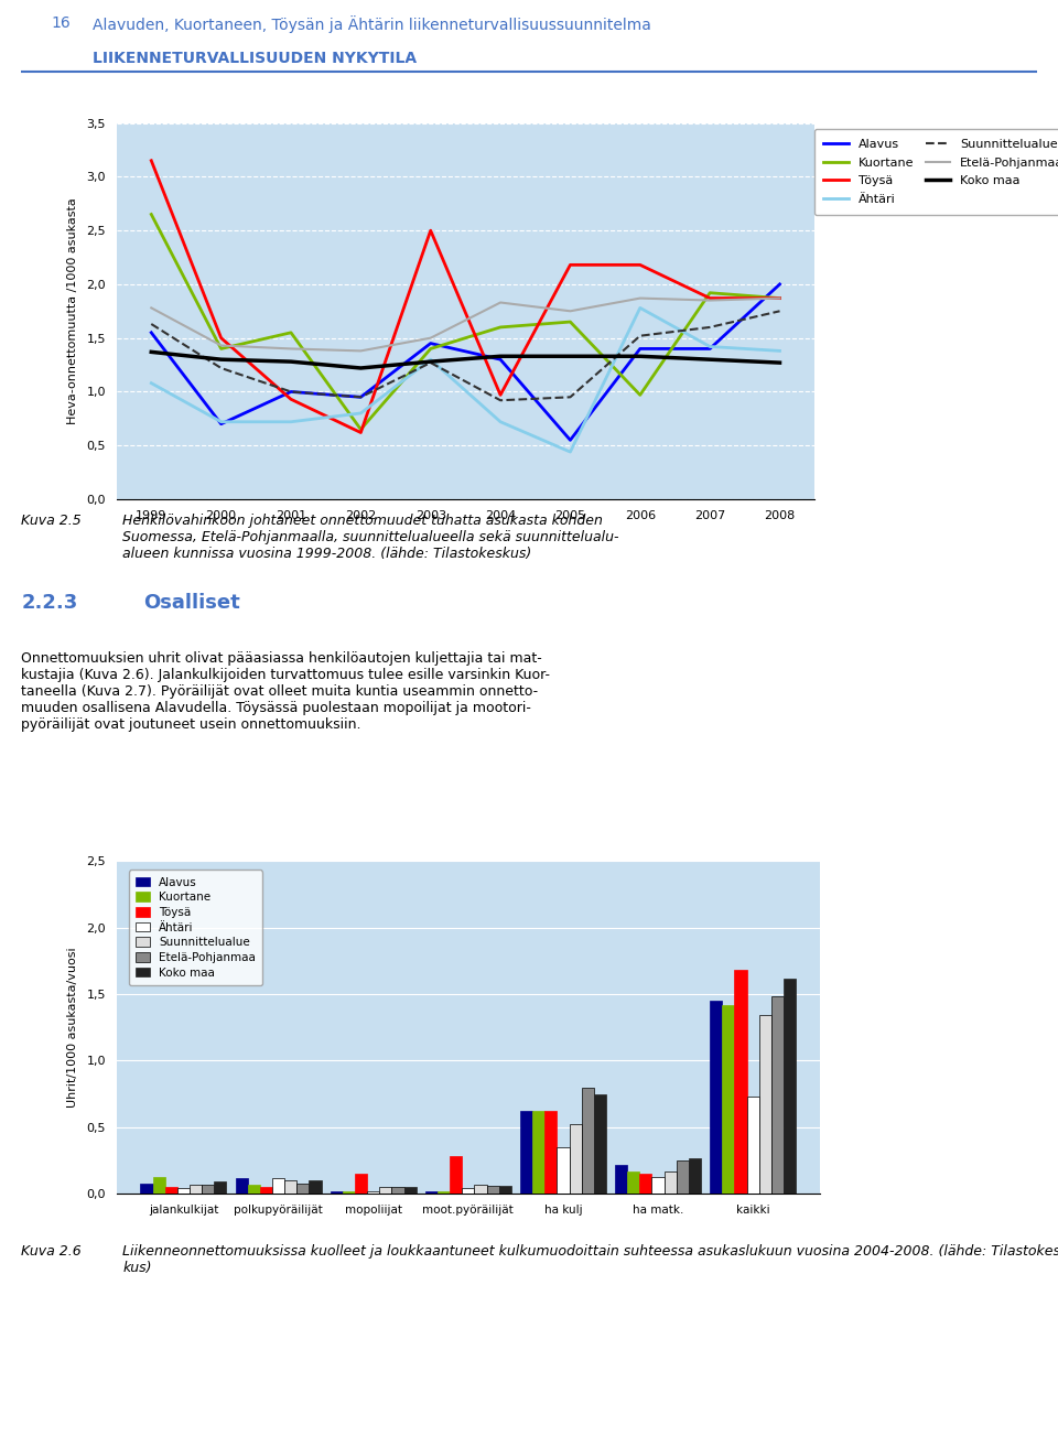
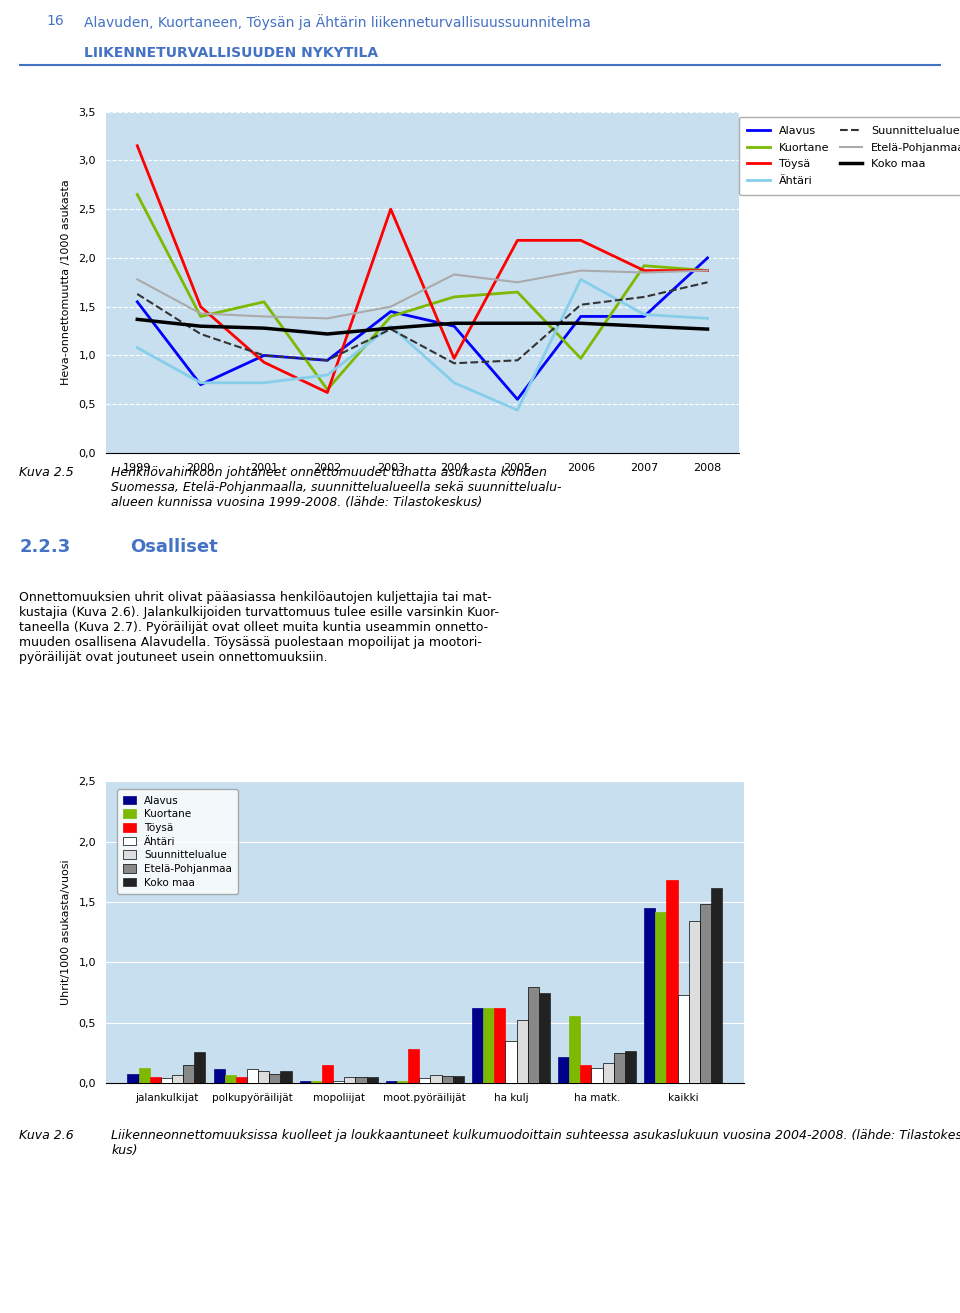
Etelä-Pohjanmaa/jalankulkijat: 0,07 -> 0,15
Koko maa/jalankulkijat: 0,09 -> 0,26
Kuortane/ha matk.: 0,17 -> 0,56
